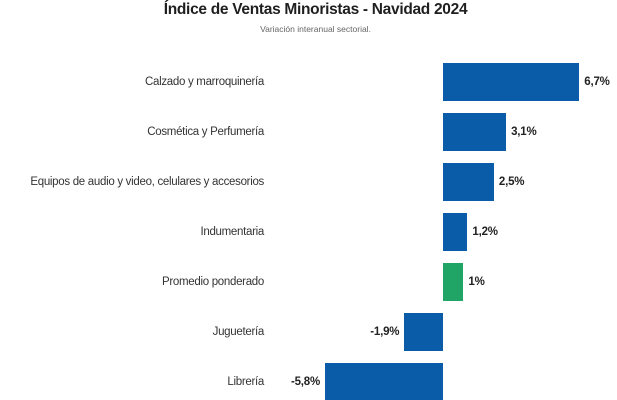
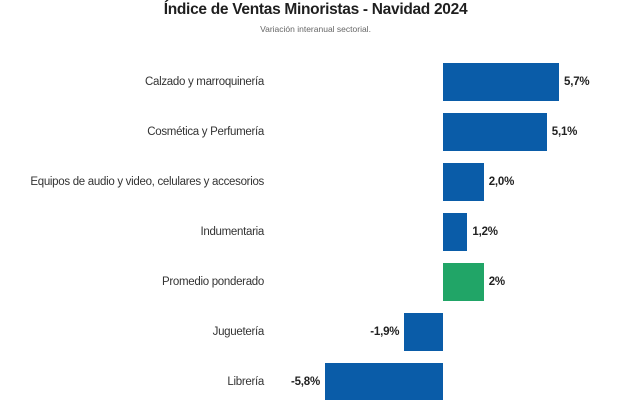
Calzado y marroquinería: 6,7% -> 5,7%
Cosmética y Perfumería: 3,1% -> 5,1%
Equipos de audio y video, celulares y accesorios: 2,5% -> 2,0%
Promedio ponderado: 1% -> 2%
